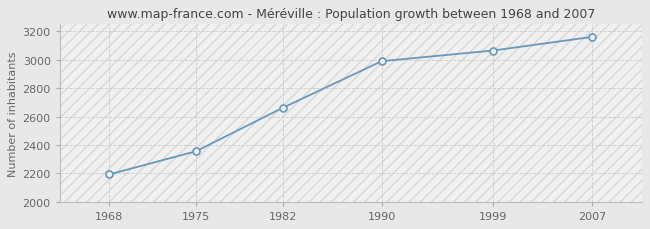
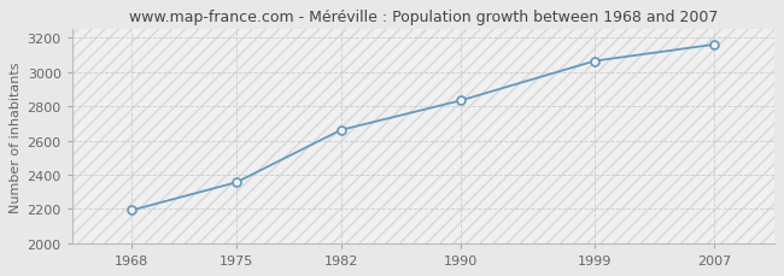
1990: 2990 -> 2830
